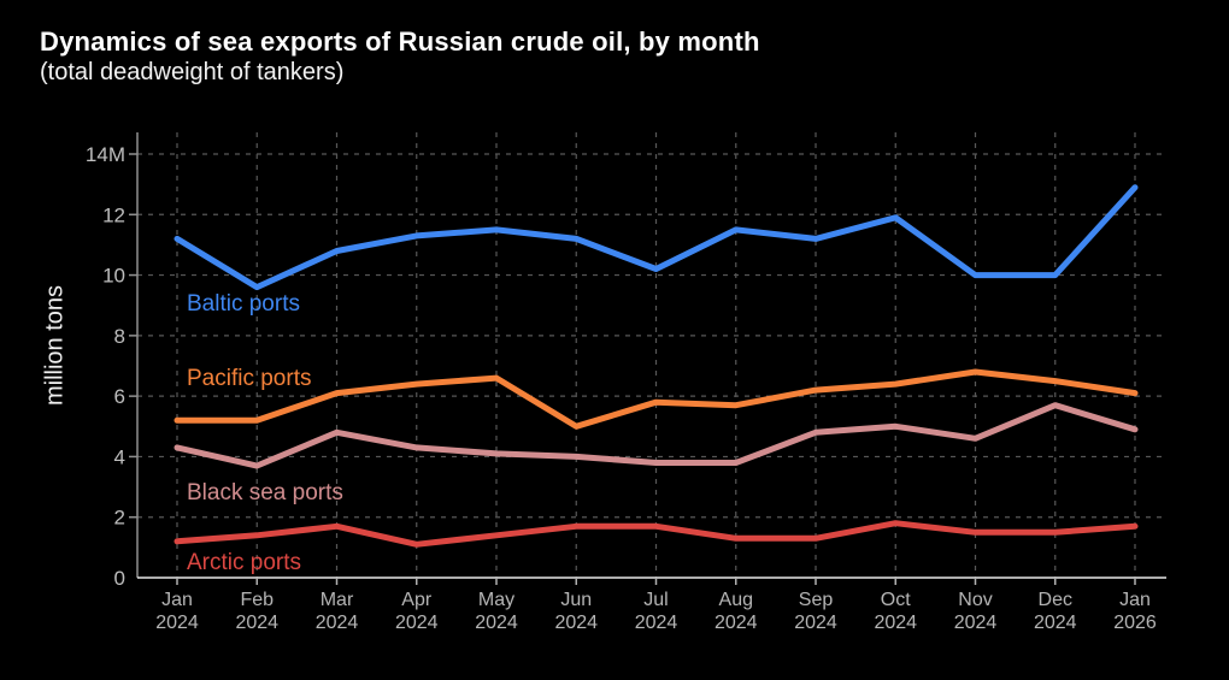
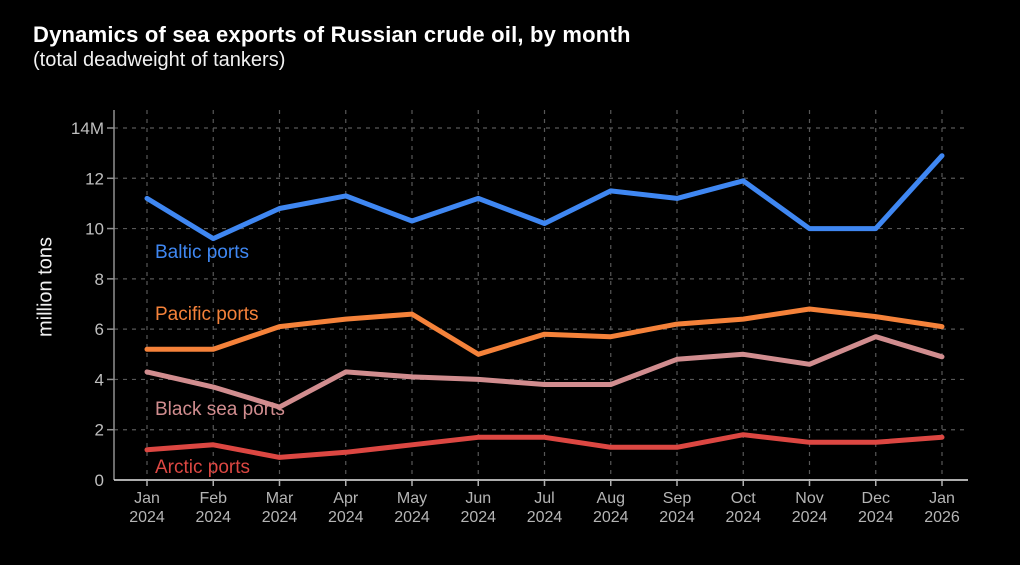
Black sea ports/Mar 2024: 4.8M -> 2.9M
Arctic ports/Mar 2024: 1.7M -> 0.9M
Baltic ports/May 2024: 11.5M -> 10.3M
